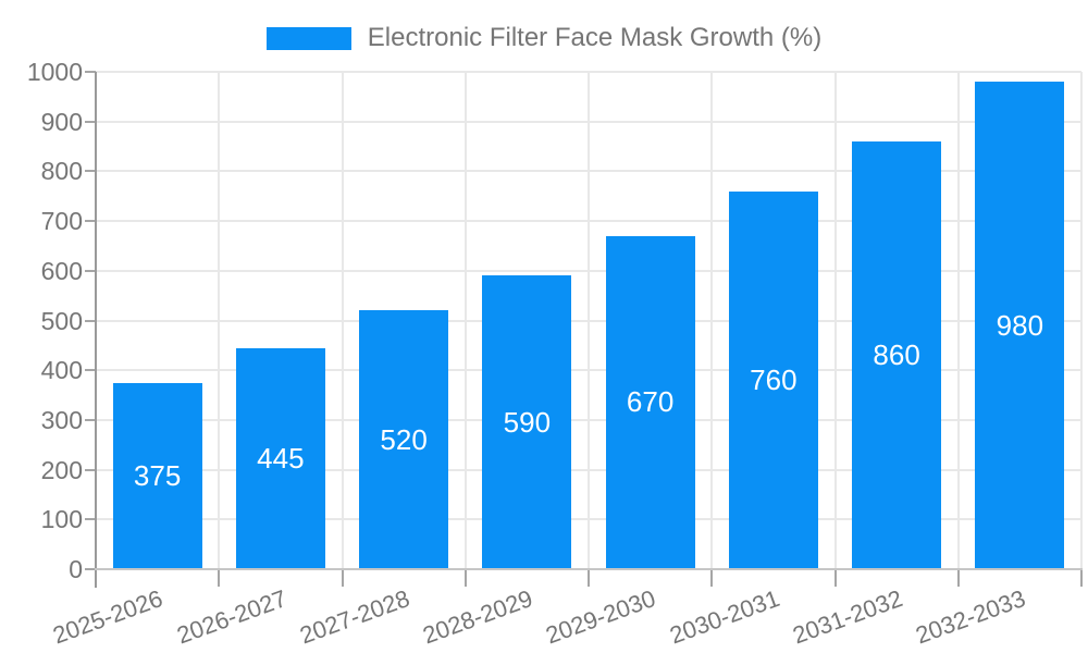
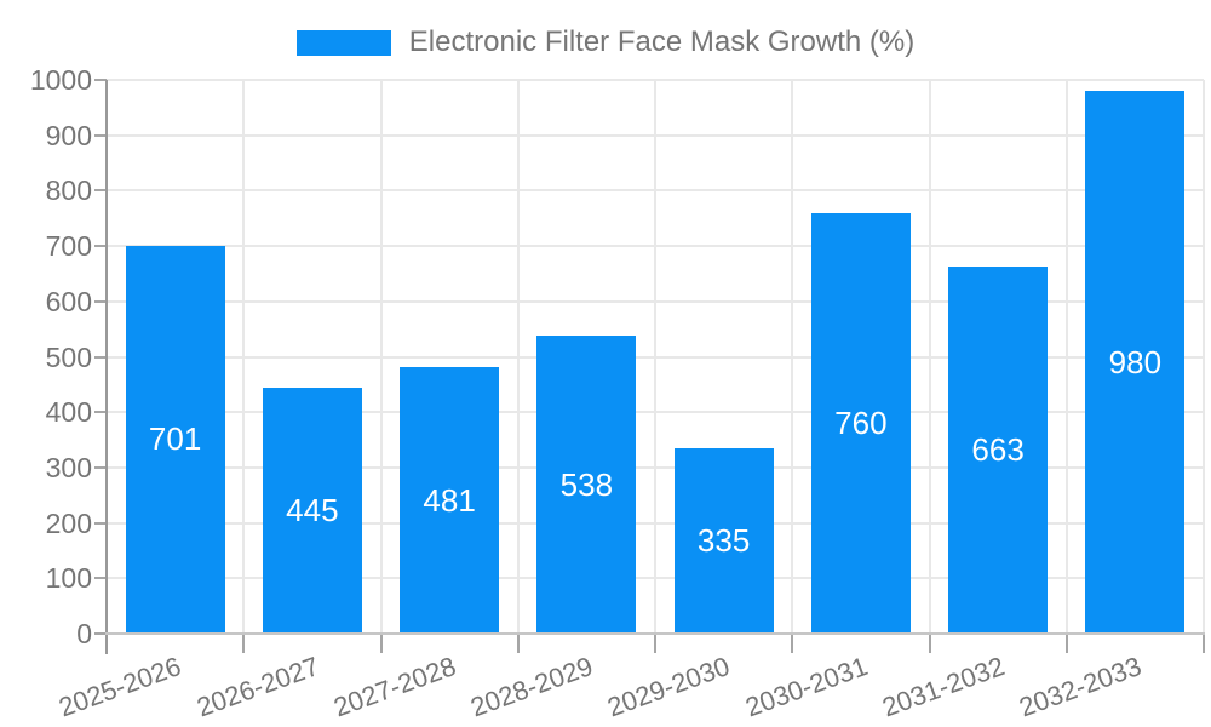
2025-2026: 375 -> 701
2027-2028: 520 -> 481
2028-2029: 590 -> 538
2029-2030: 670 -> 335
2031-2032: 860 -> 663
